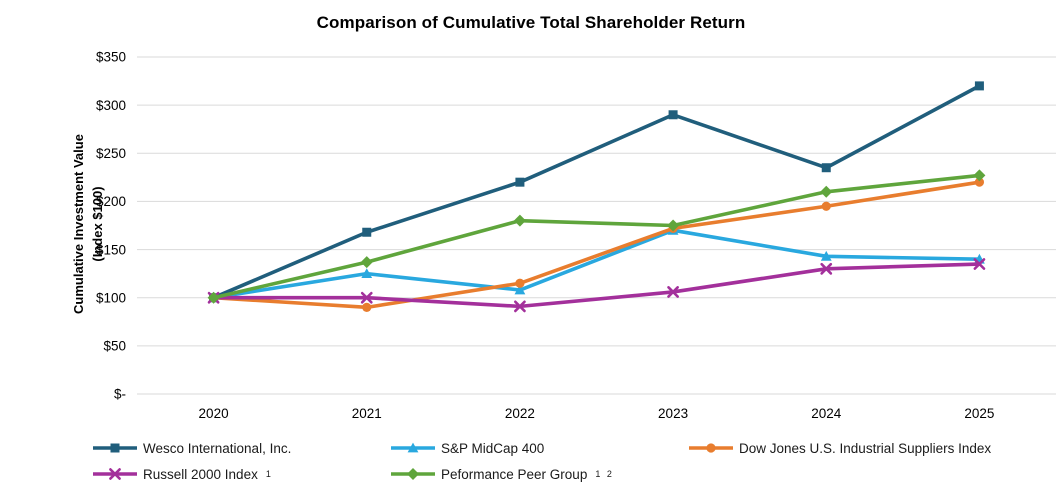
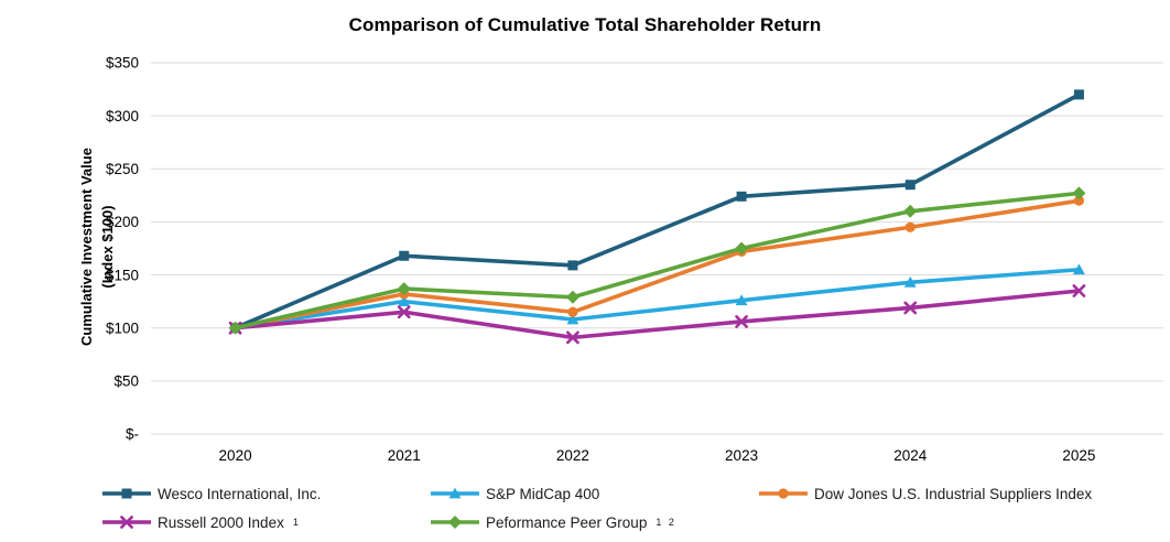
Dow Jones U.S. Industrial Suppliers Index/2021: $90 -> $130
Russell 2000 Index/2021: $100 -> $120
Wesco International, Inc./2022: $220 -> $160
Peformance Peer Group/2022: $180 -> $130
Wesco International, Inc./2023: $290 -> $220
S&P MidCap 400/2023: $170 -> $130
Russell 2000 Index/2024: $130 -> $120
S&P MidCap 400/2025: $140 -> $160
